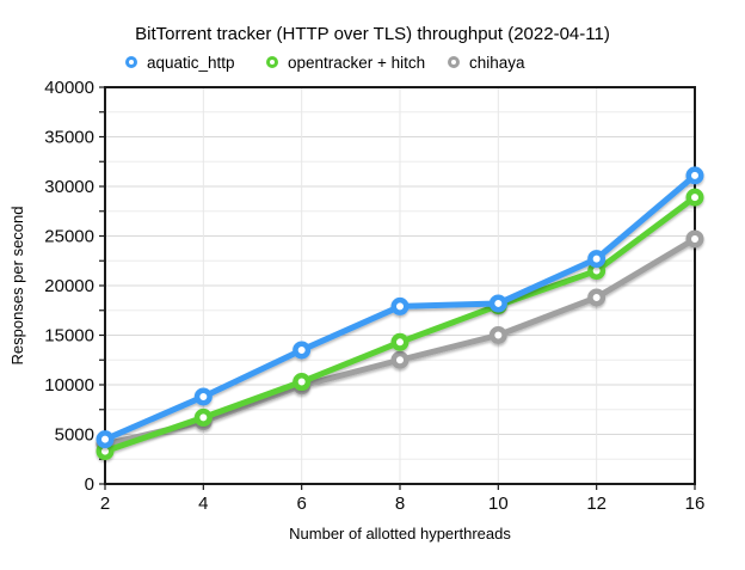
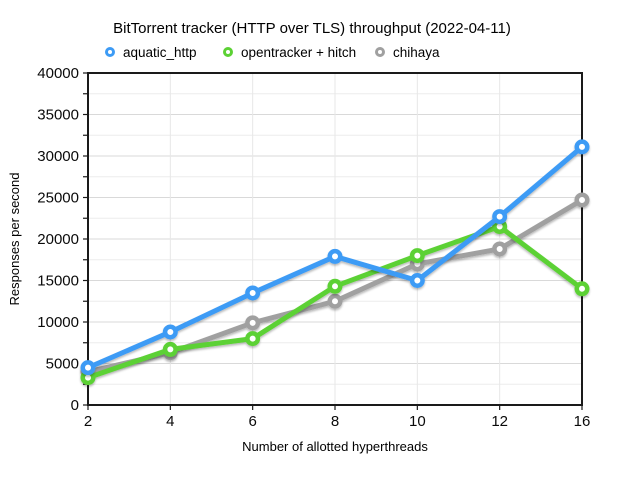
opentracker + hitch/6: 10000 -> 8000
aquatic_http/10: 18000 -> 15000
chihaya/10: 15000 -> 17000
opentracker + hitch/16: 29000 -> 14000
